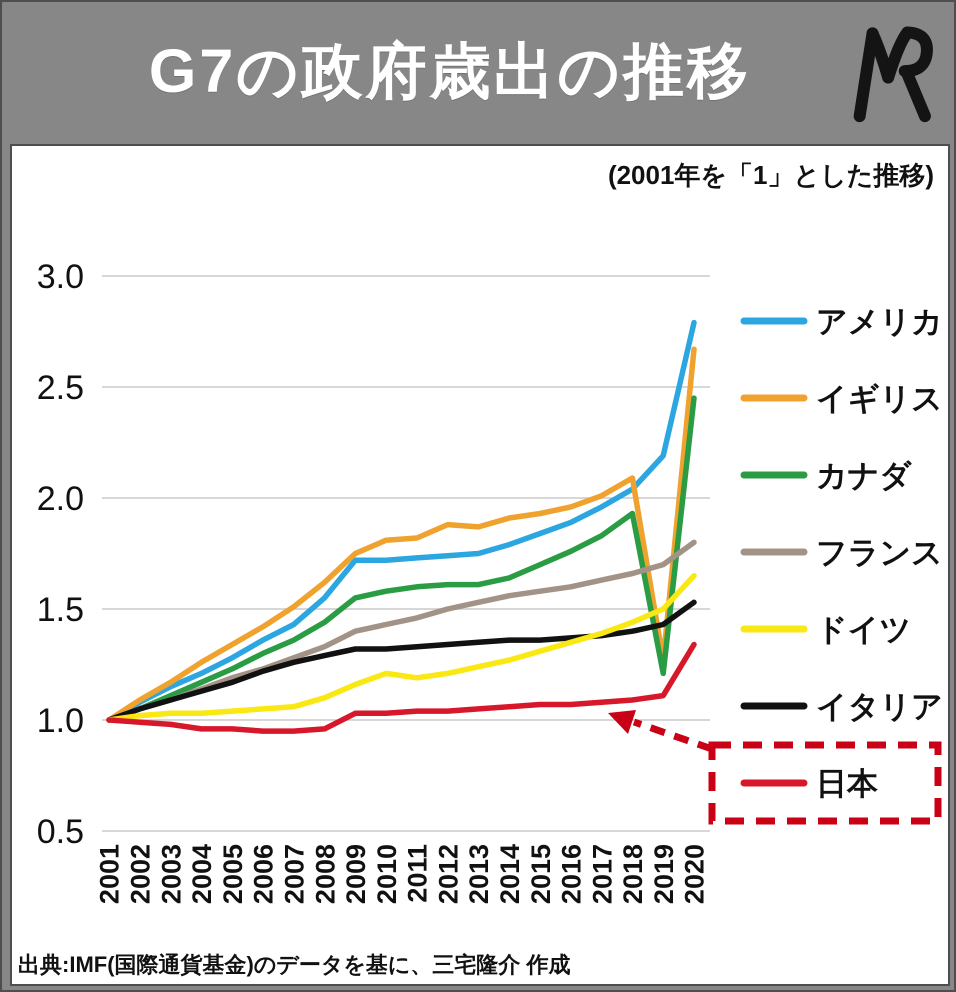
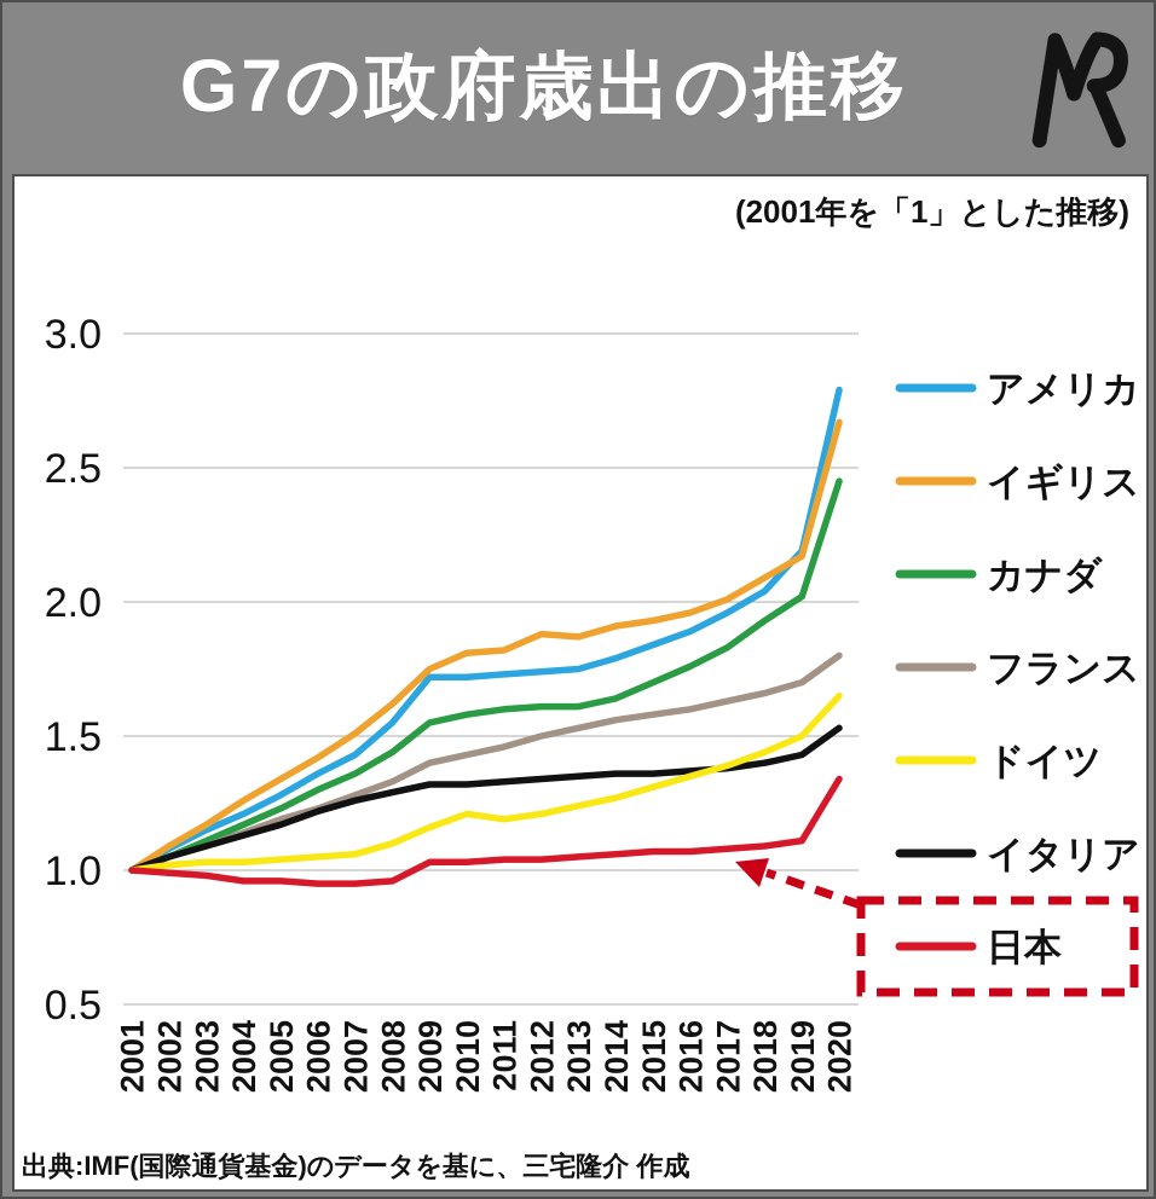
イギリス/2019: 1.27 -> 2.17
カナダ/2019: 1.21 -> 2.02
